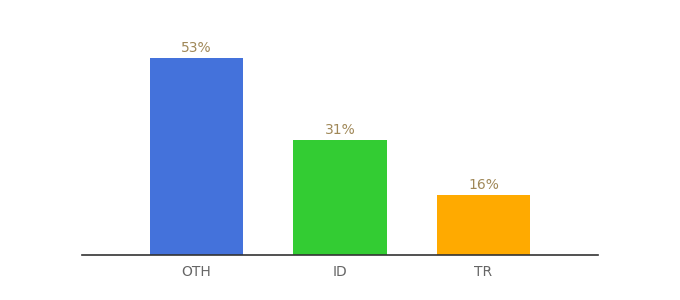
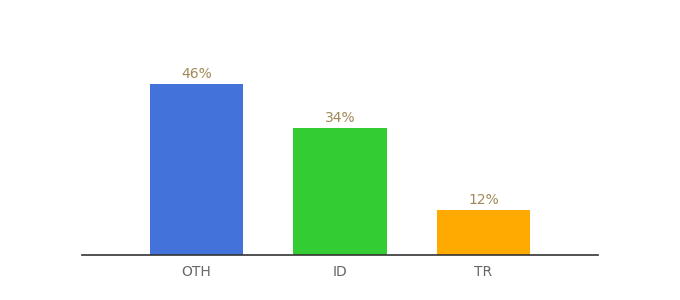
OTH: 53% -> 46%
ID: 31% -> 34%
TR: 16% -> 12%
